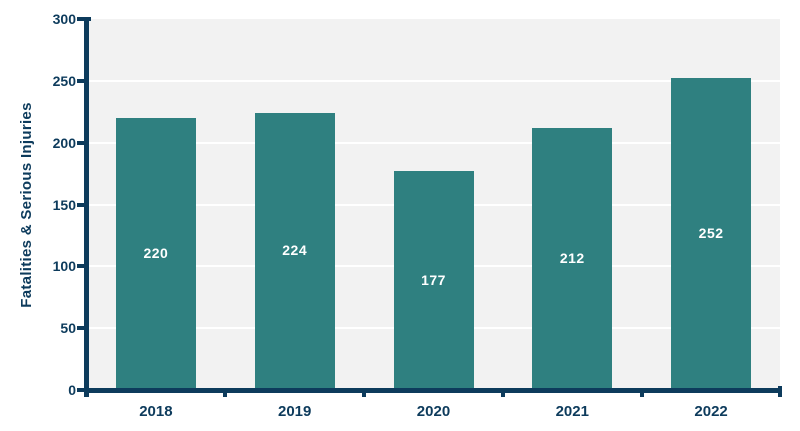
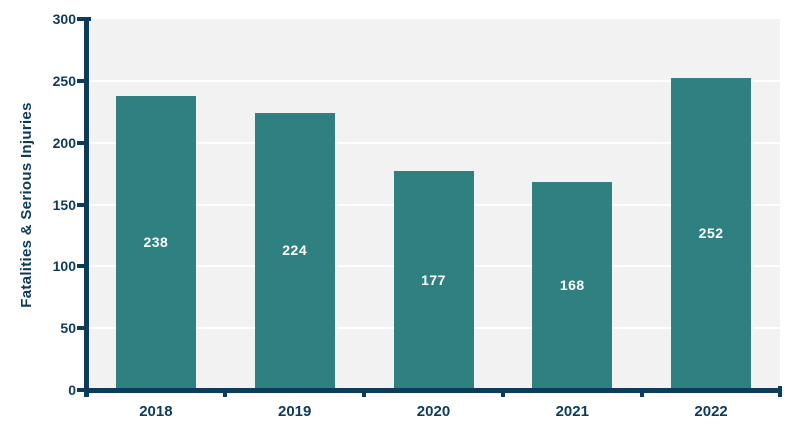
2018: 220 -> 238
2021: 212 -> 168
